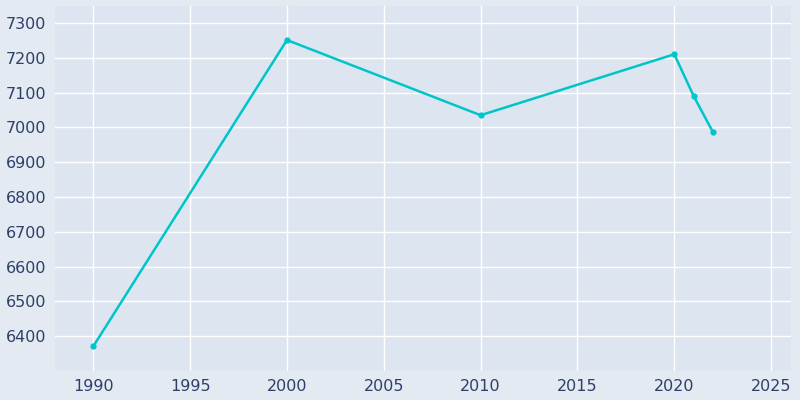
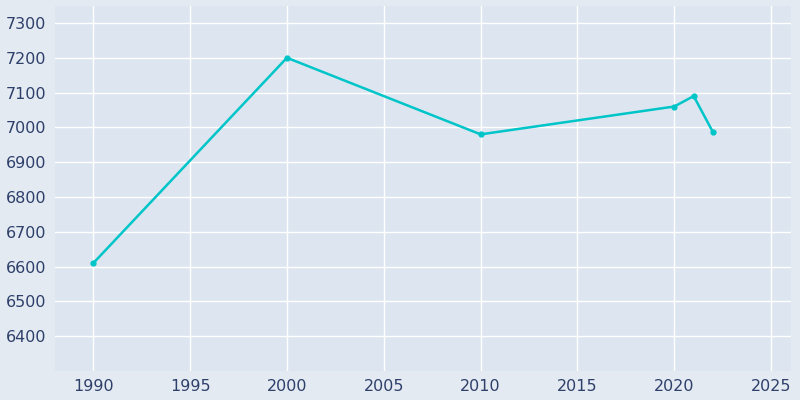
1990: 6371 -> 6610
2000: 7251 -> 7200
2010: 7035 -> 6980
2020: 7210 -> 7060
